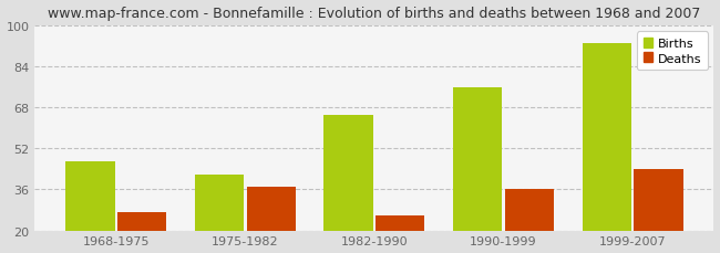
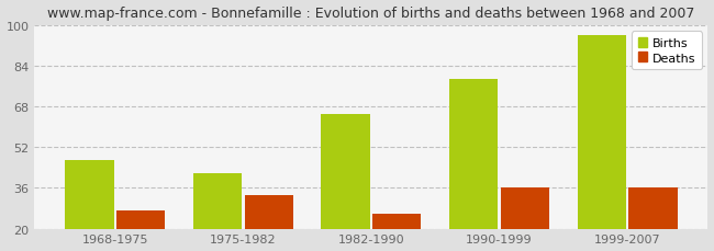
Deaths/1975-1982: 37 -> 33
Births/1990-1999: 76 -> 79
Births/1999-2007: 93 -> 96
Deaths/1999-2007: 44 -> 36
